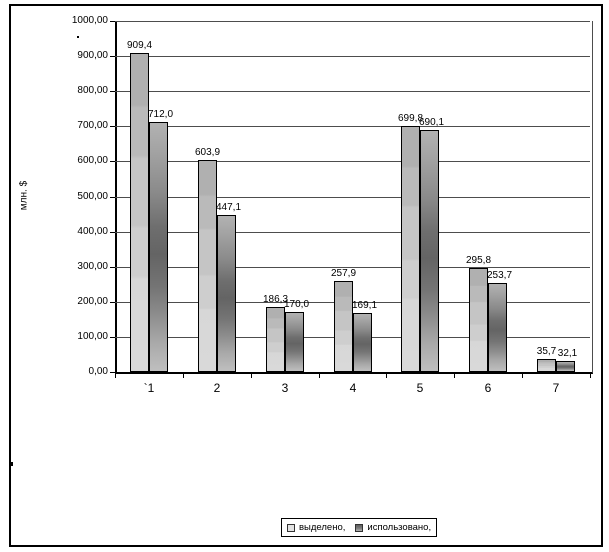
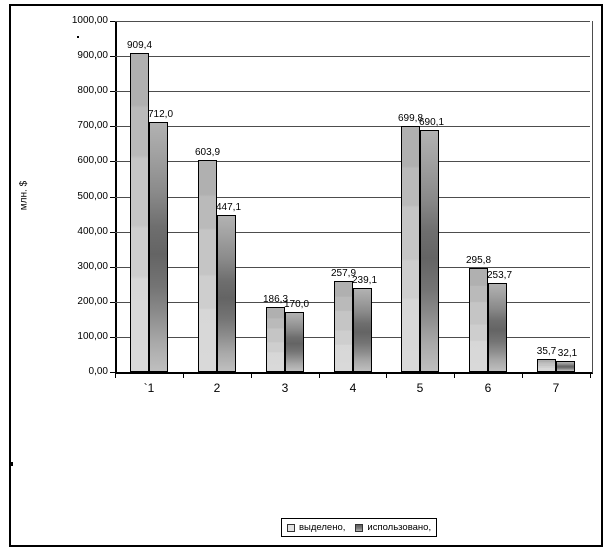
использовано,/4: 169,1 -> 239,1
